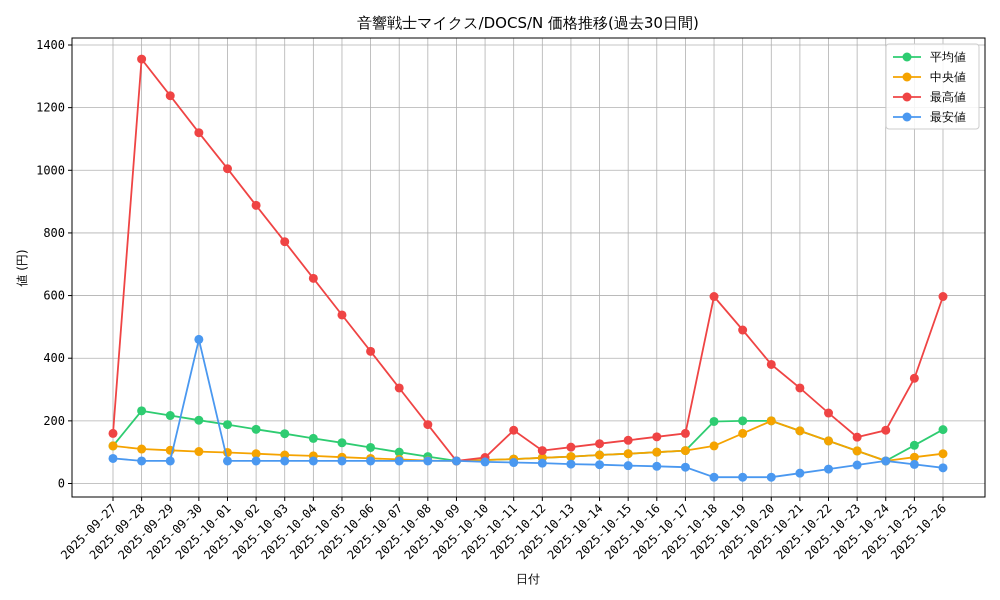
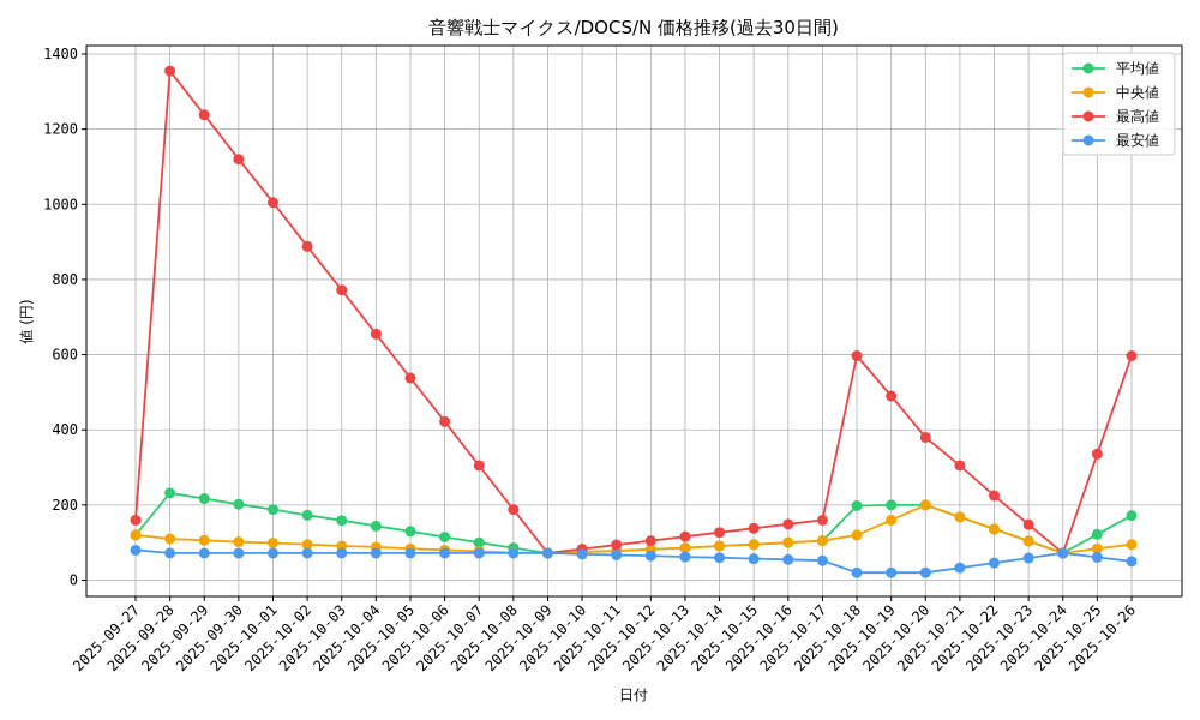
最安値/2025-09-30: 460 -> 70
最高値/2025-10-11: 170 -> 90
最高値/2025-10-24: 170 -> 70
